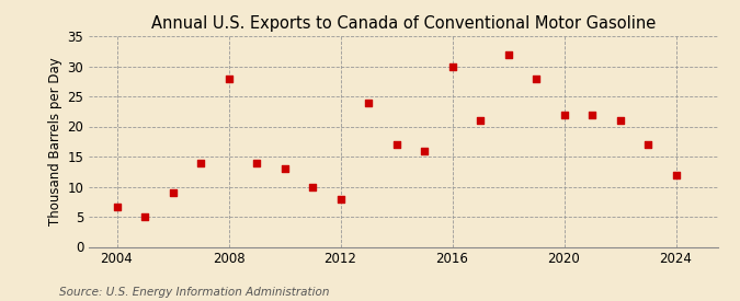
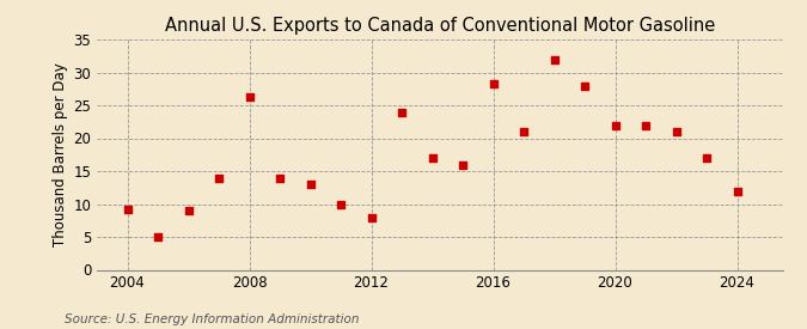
2004: 6.7 -> 9.2
2008: 28.0 -> 26.2
2016: 30.0 -> 28.2
